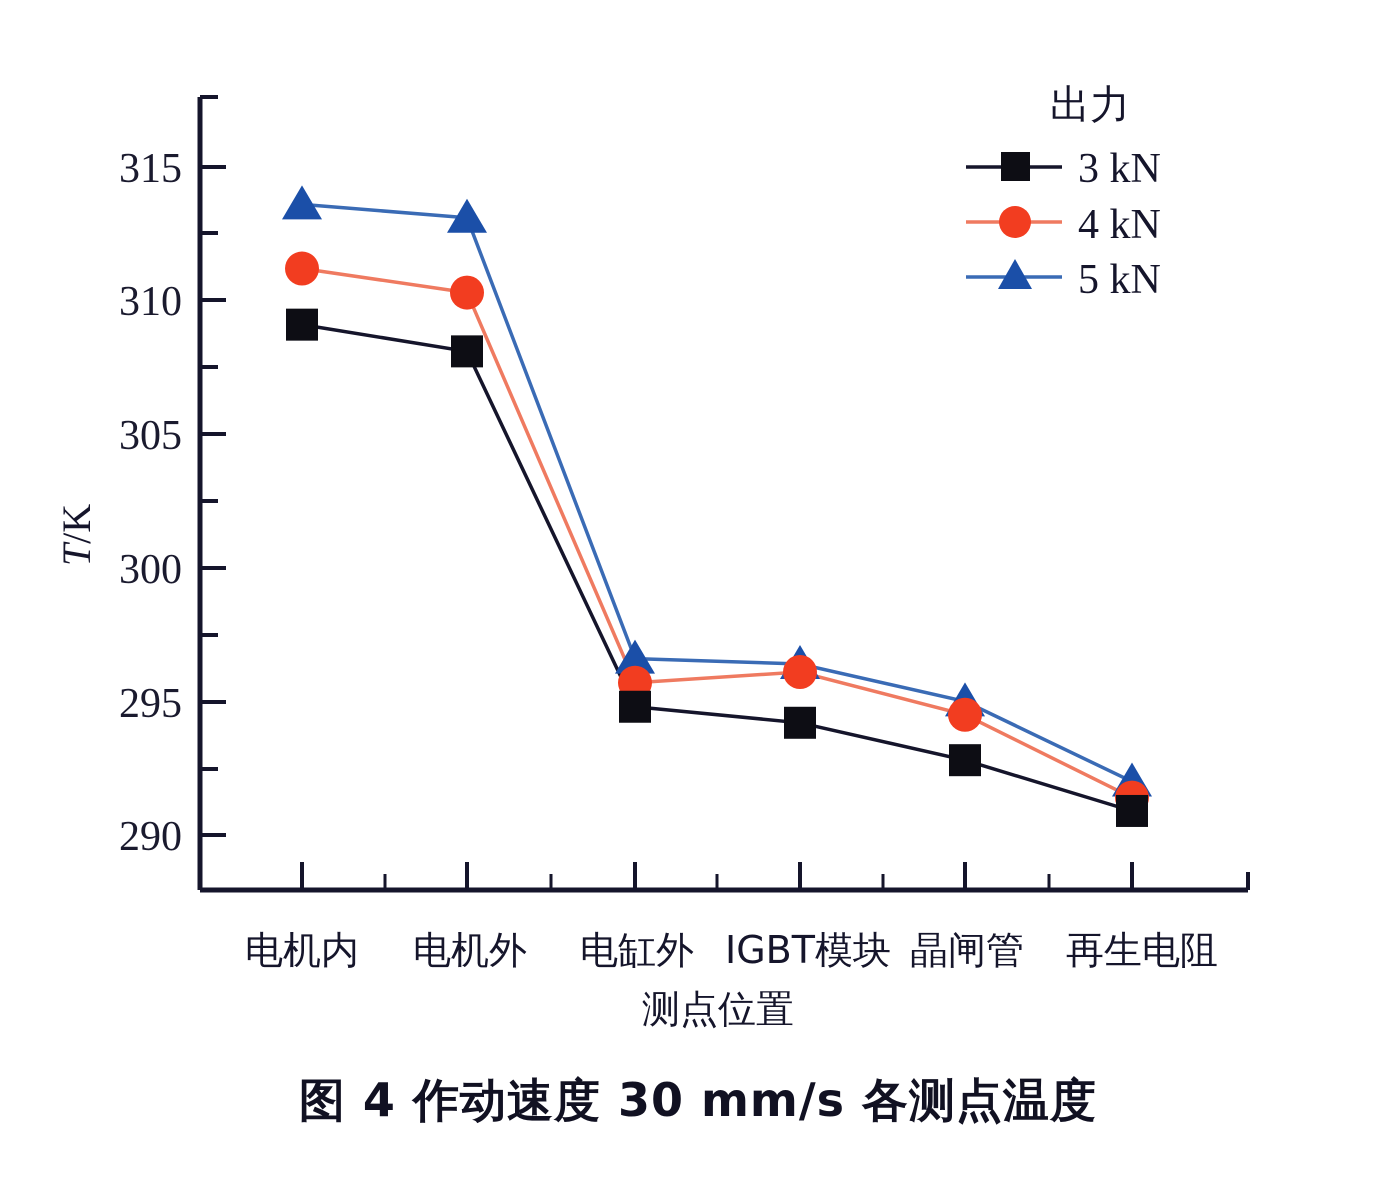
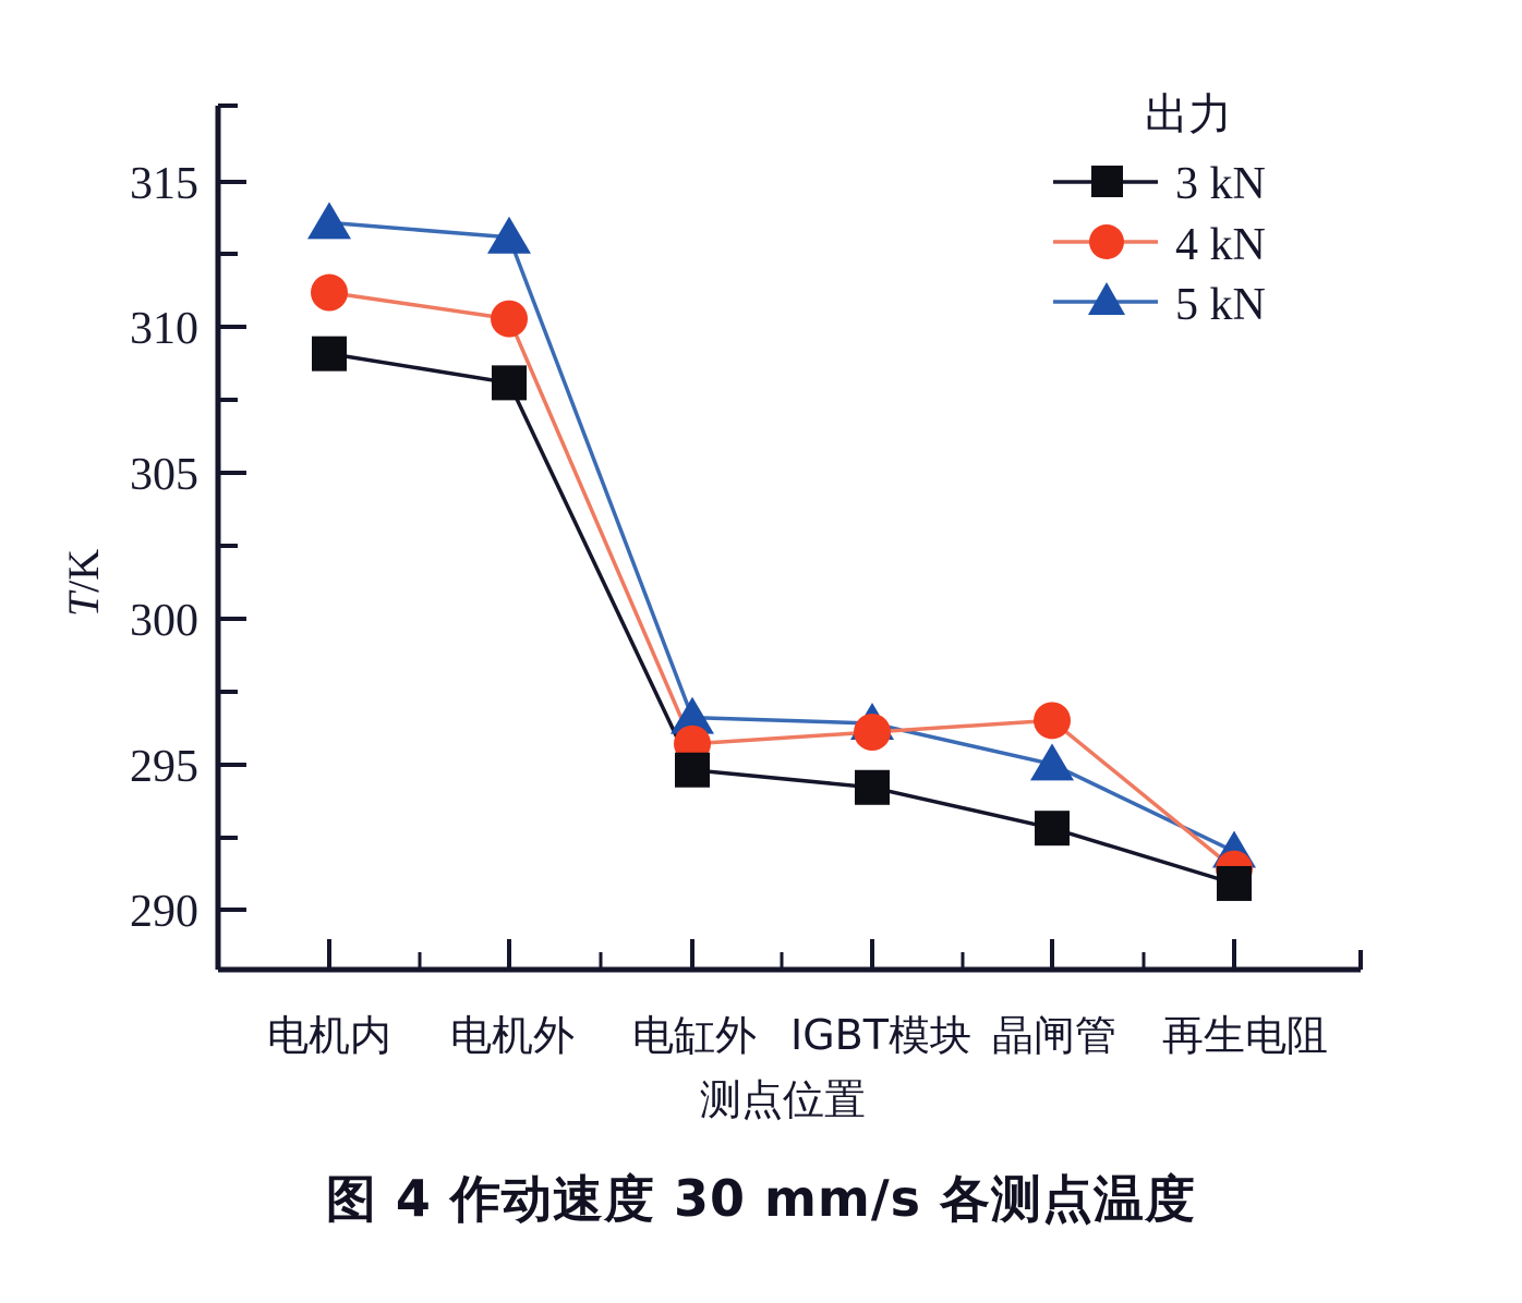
4 kN/晶闸管: 294.5 -> 296.5
